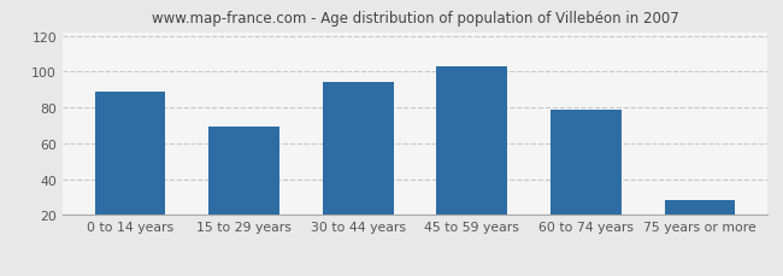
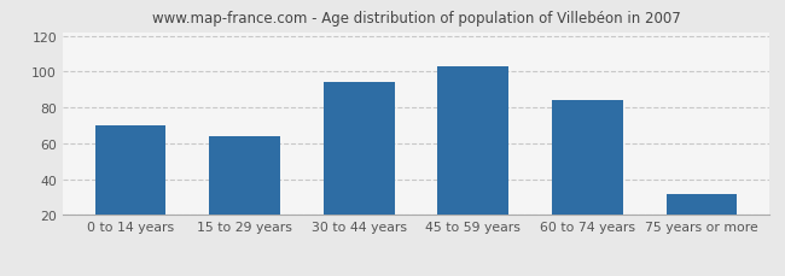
0 to 14 years: 89 -> 70
15 to 29 years: 69 -> 64
60 to 74 years: 79 -> 84
75 years or more: 28 -> 32
